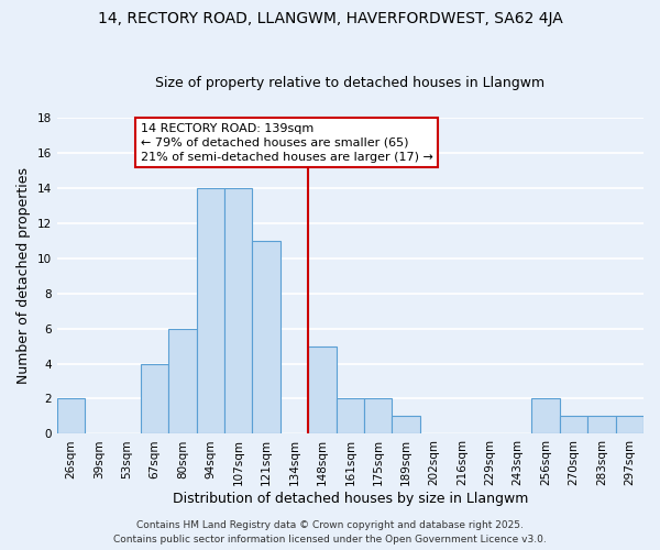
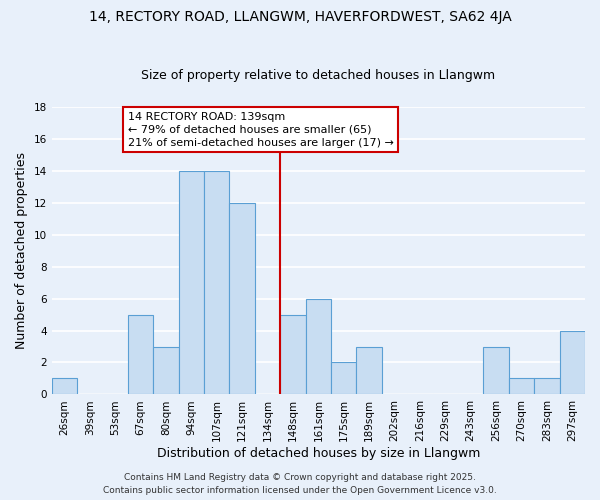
26sqm: 2 -> 1
67sqm: 4 -> 5
80sqm: 6 -> 3
121sqm: 11 -> 12
161sqm: 2 -> 6
189sqm: 1 -> 3
256sqm: 2 -> 3
297sqm: 1 -> 4
